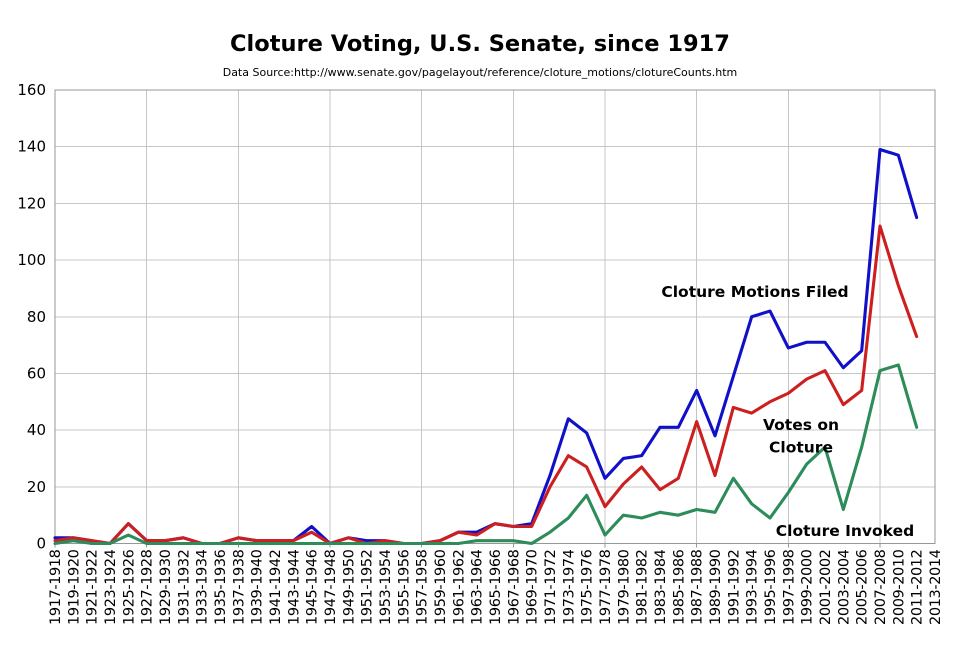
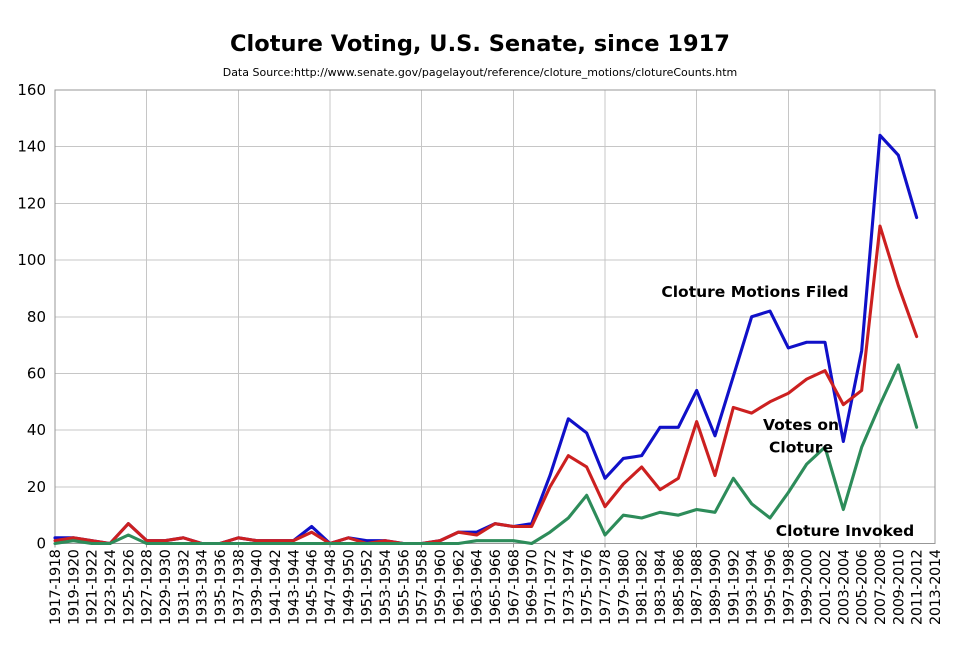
Cloture Motions Filed/2003-2004: 62 -> 36
Cloture Motions Filed/2007-2008: 139 -> 144
Cloture Invoked/2007-2008: 61 -> 49
